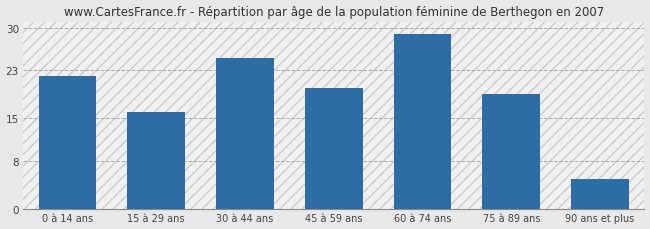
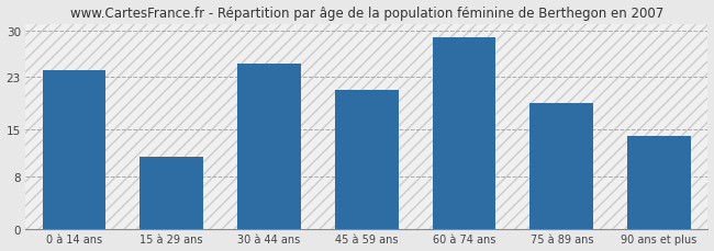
0 à 14 ans: 22 -> 24
15 à 29 ans: 16 -> 11
45 à 59 ans: 20 -> 21
90 ans et plus: 5 -> 14
